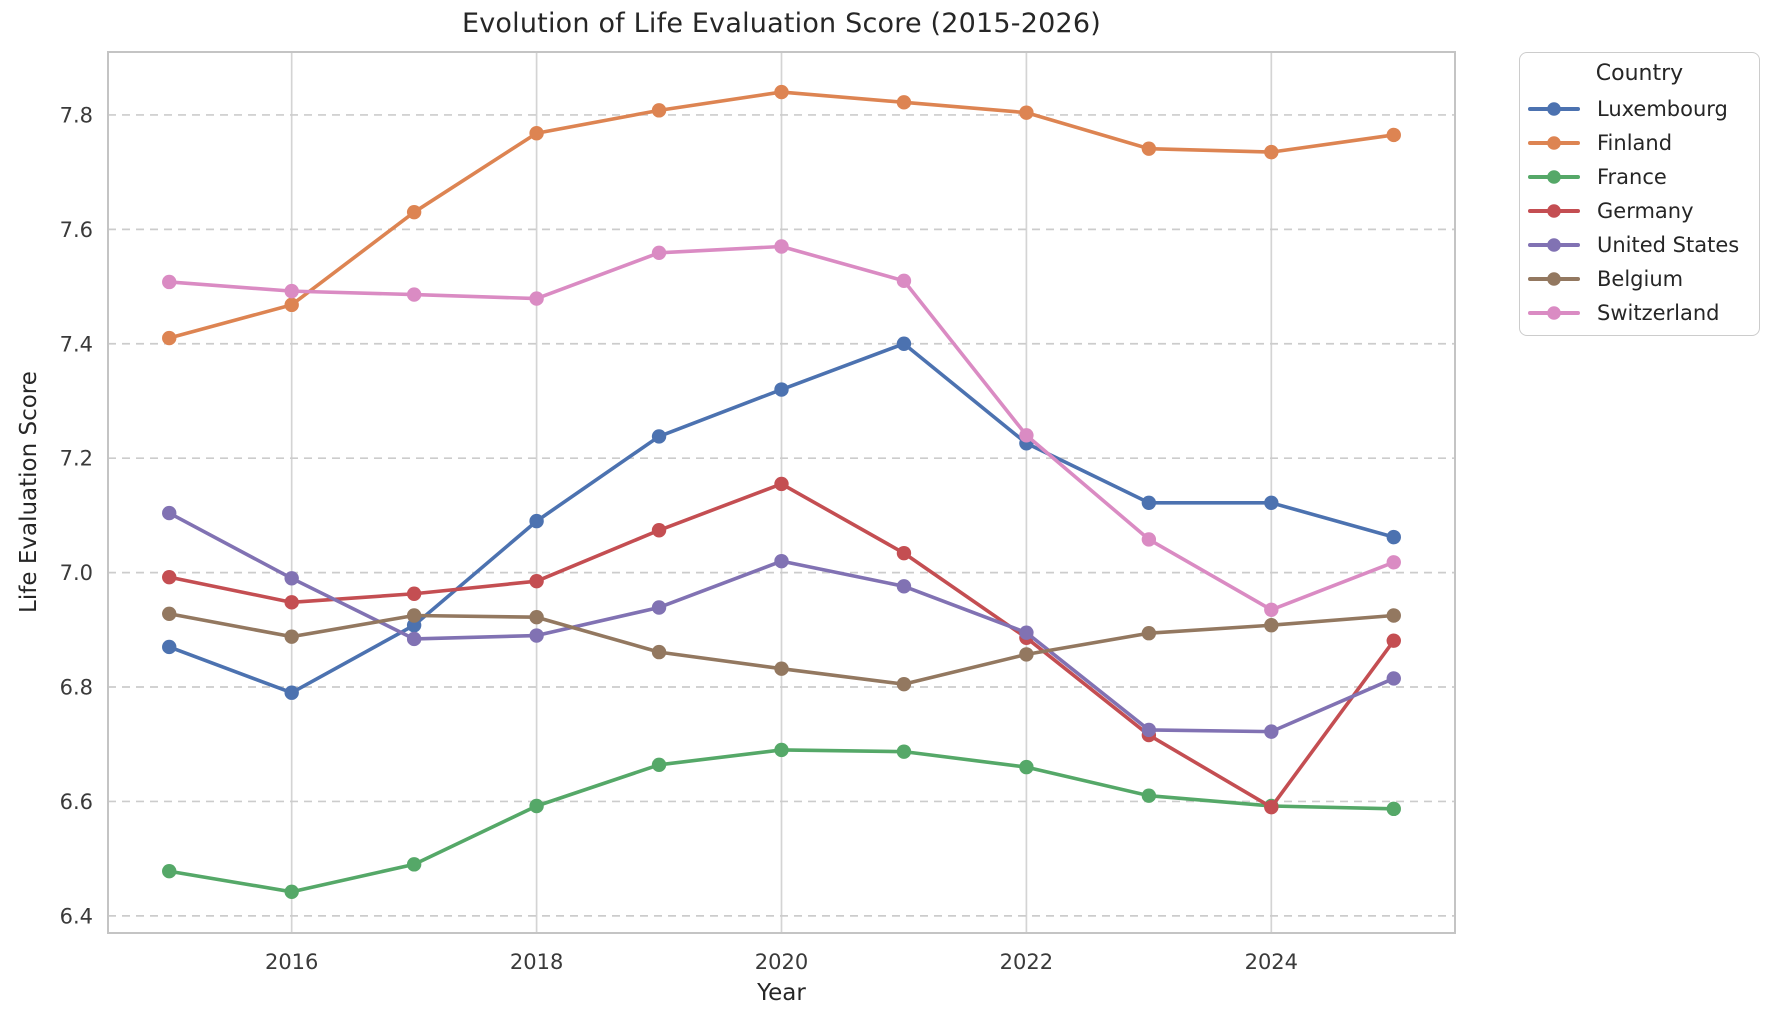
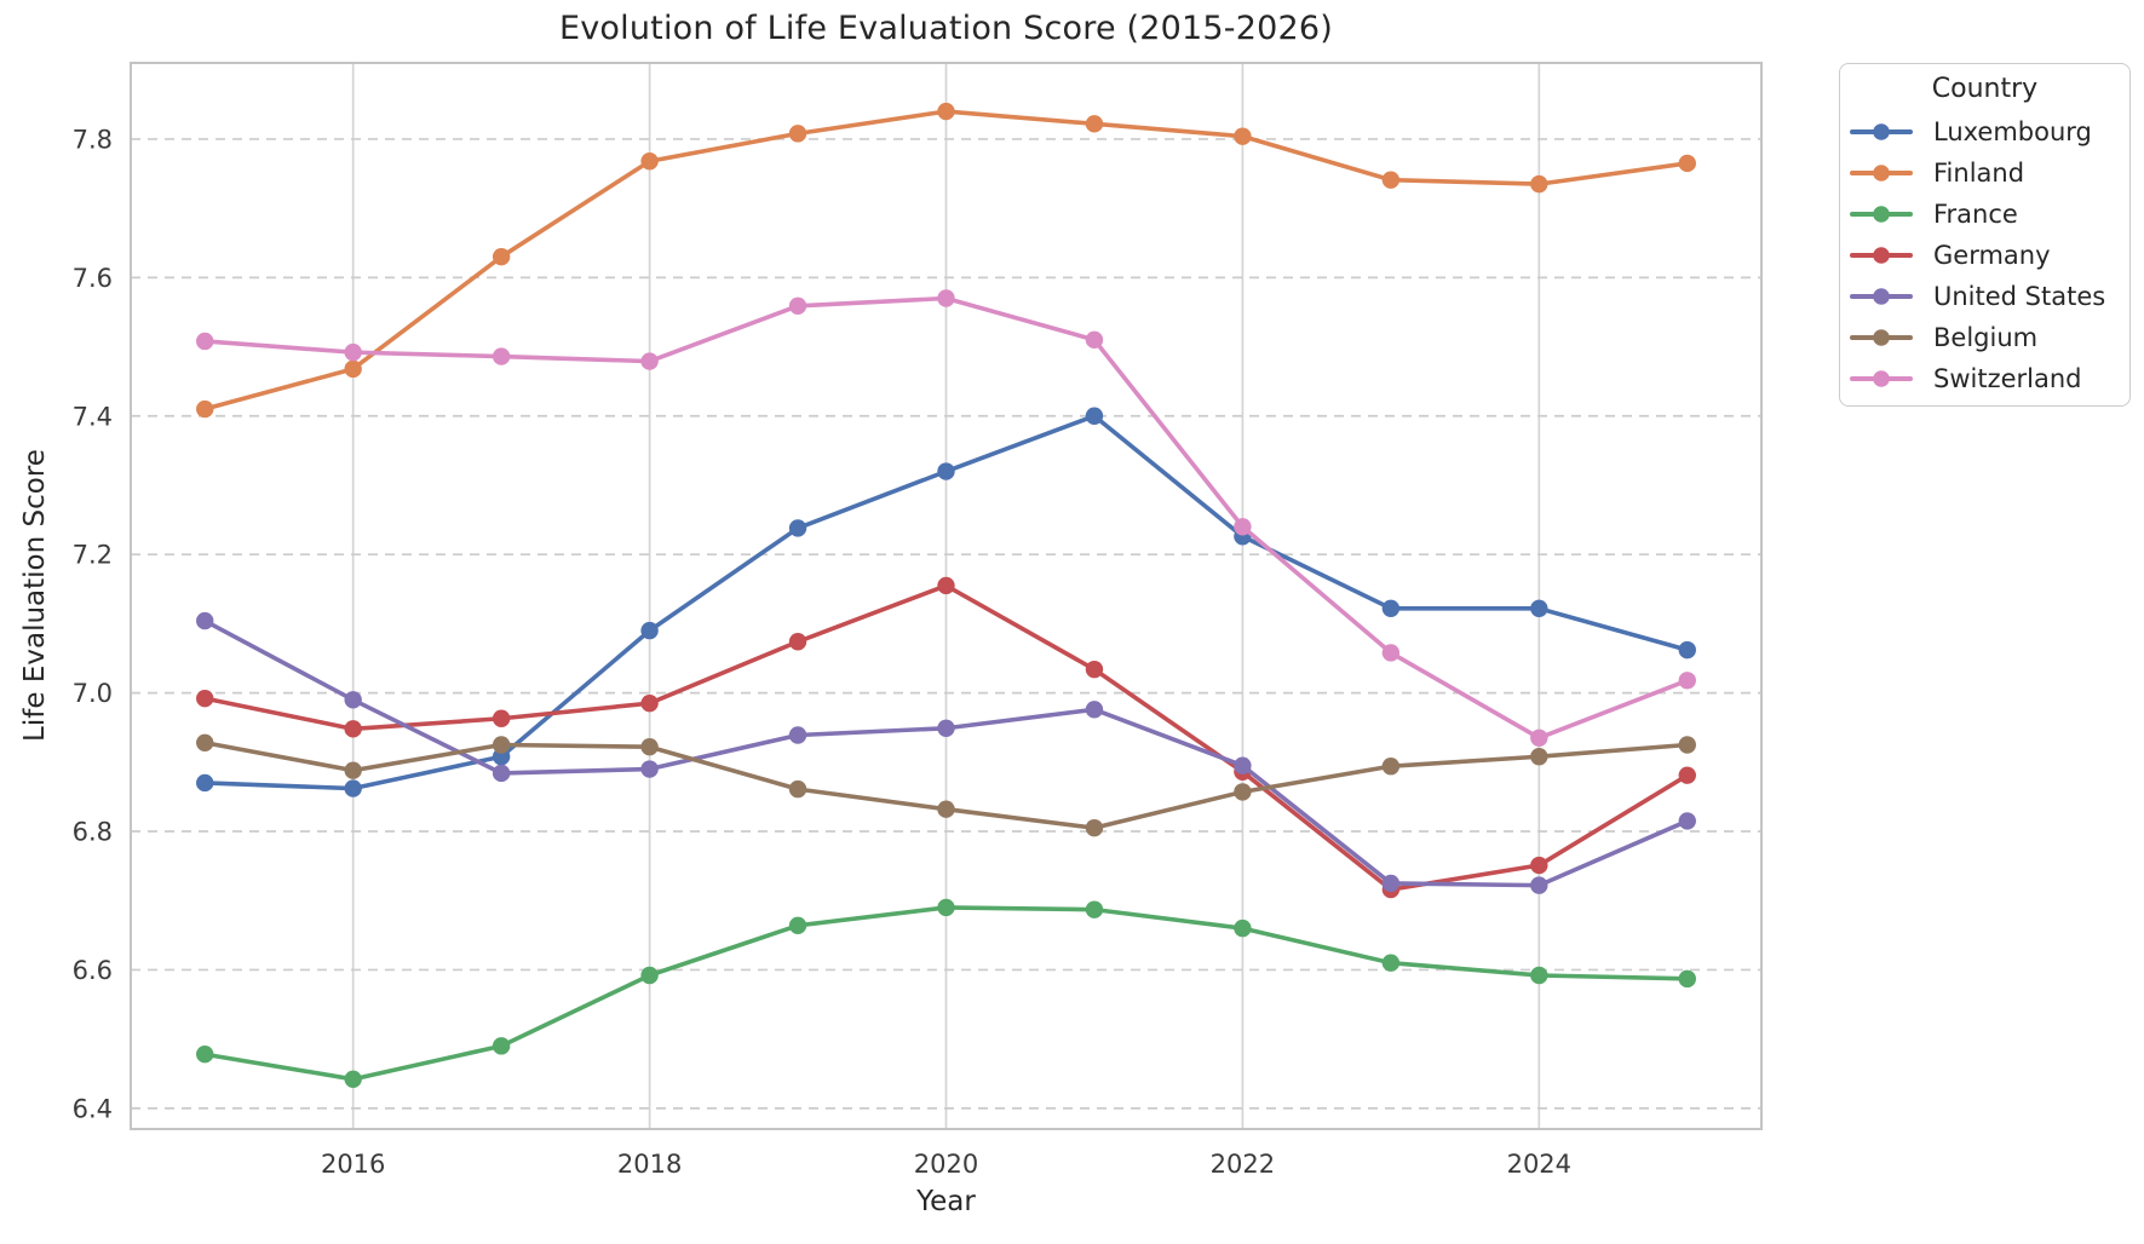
Luxembourg/2016: 6.79 -> 6.86
United States/2020: 7.02 -> 6.95
Germany/2024: 6.59 -> 6.75
